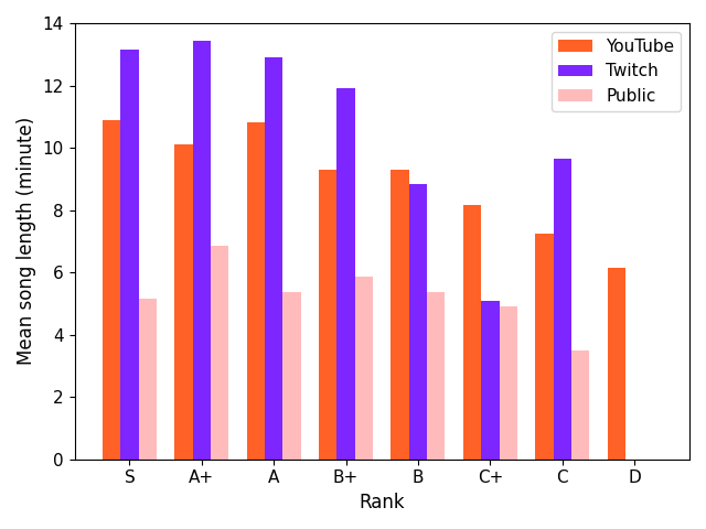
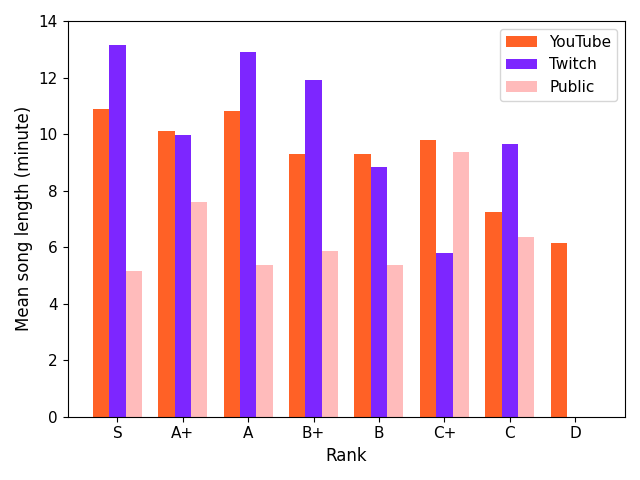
Twitch/A+: 13.45 -> 9.95
Public/A+: 6.85 -> 7.60
YouTube/C+: 8.15 -> 9.80
Twitch/C+: 5.10 -> 5.80
Public/C+: 4.90 -> 9.35
Public/C: 3.50 -> 6.35
